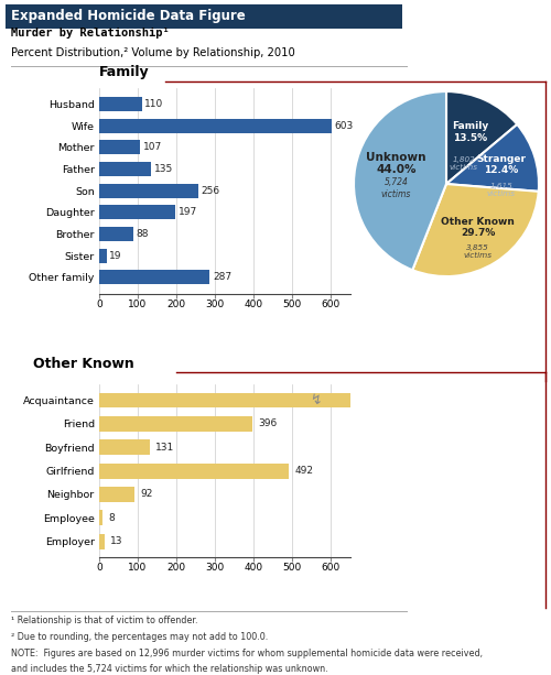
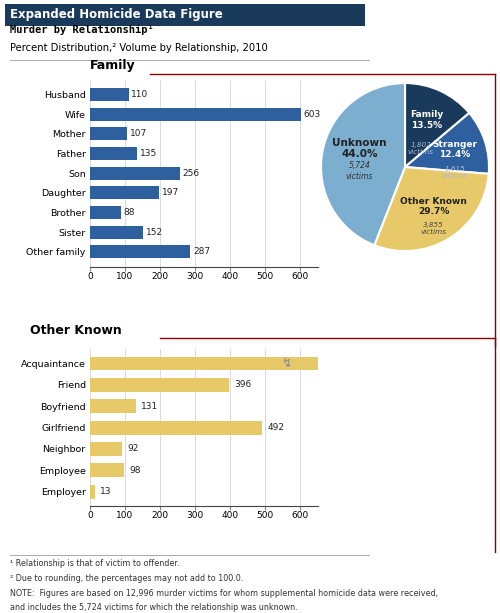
Sister: 19 -> 152
Employee: 8 -> 98
